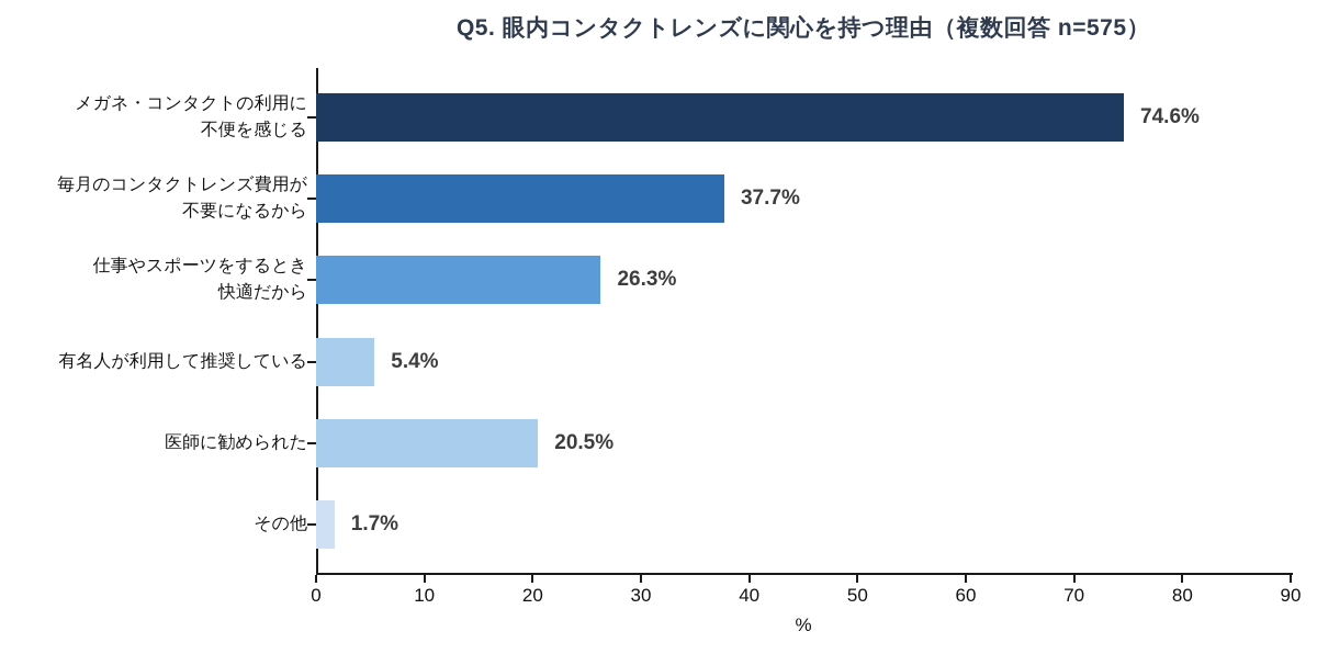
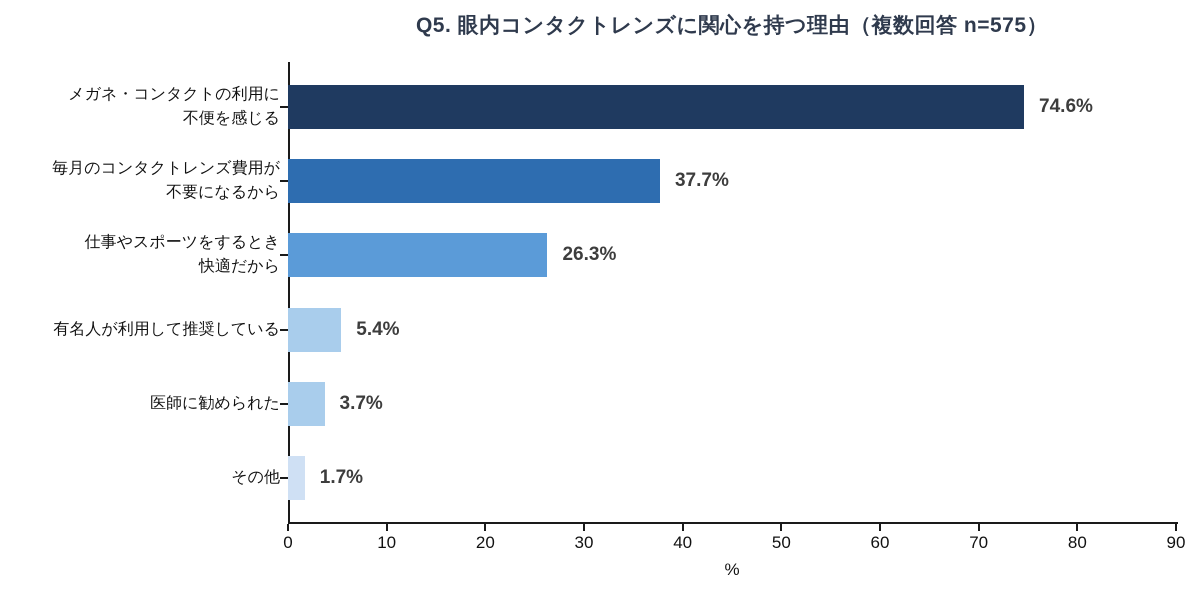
医師に勧められた: 20.5% -> 3.7%
